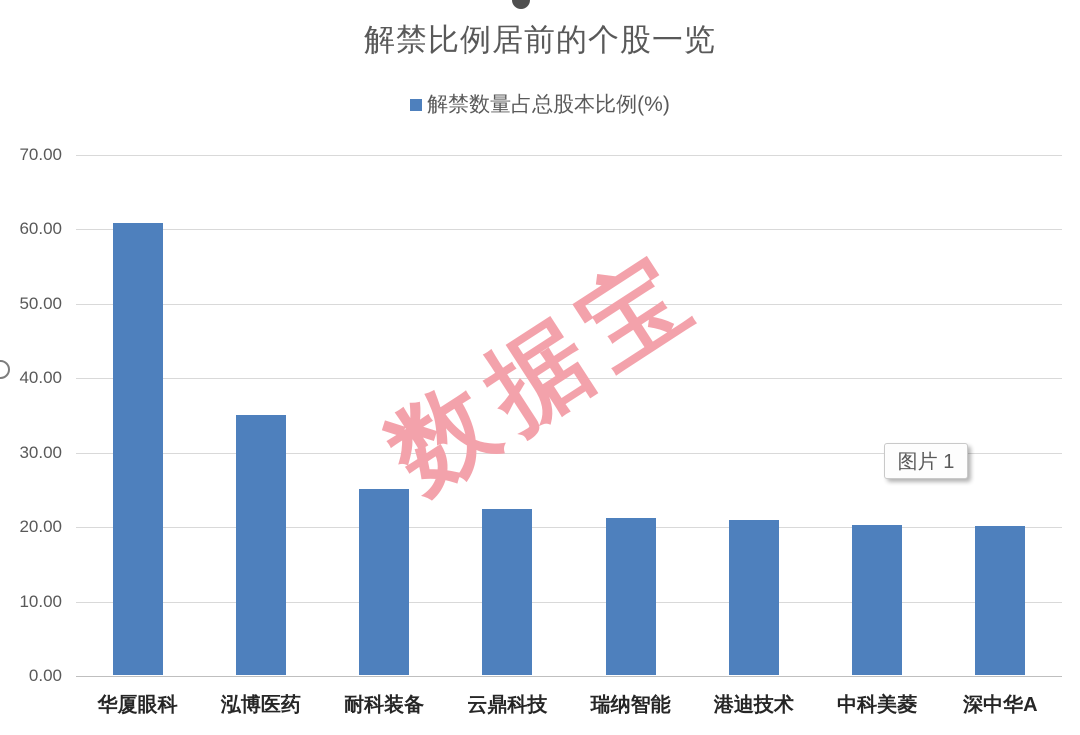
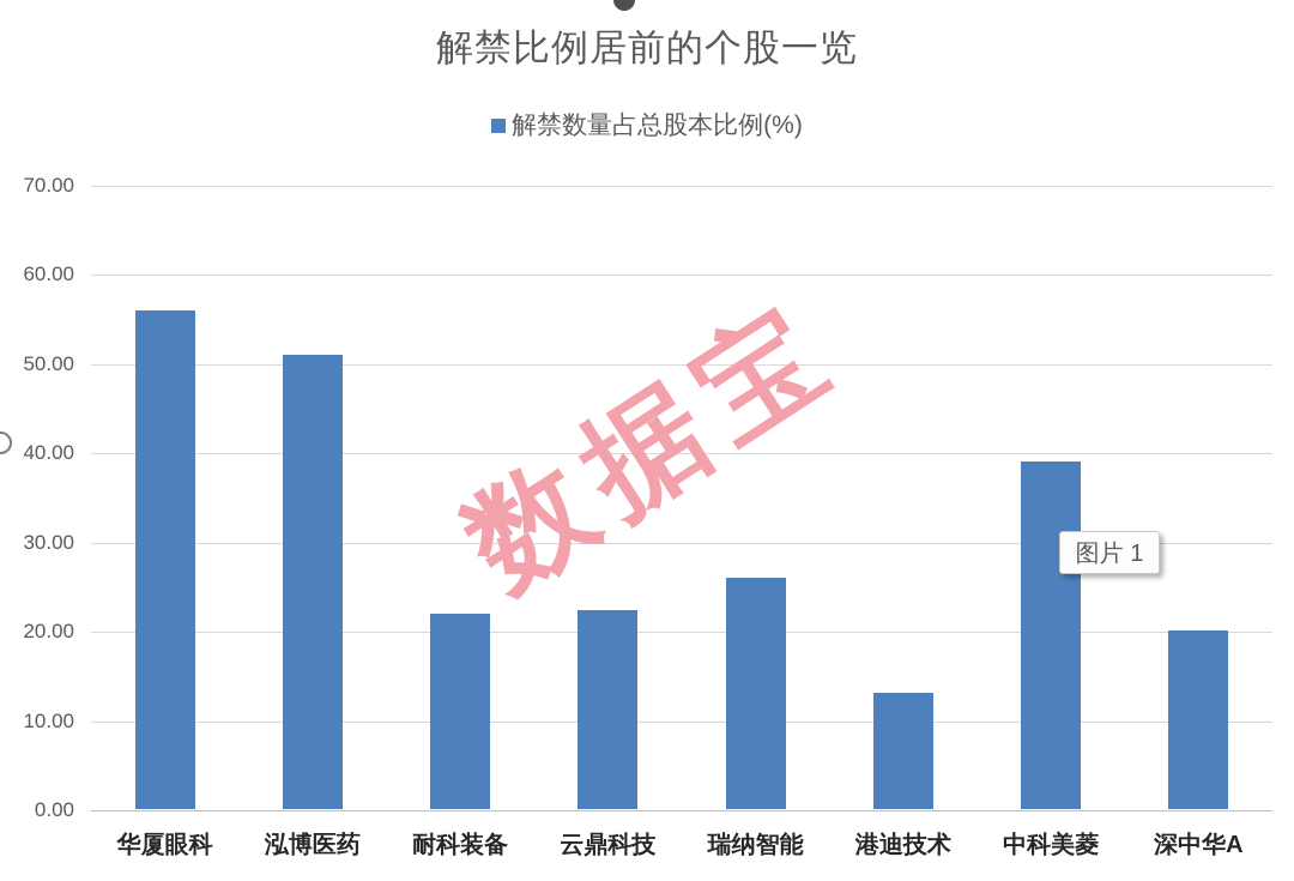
华厦眼科: 61 -> 56
泓博医药: 35 -> 51
耐科装备: 25 -> 22
瑞纳智能: 21 -> 26
港迪技术: 21 -> 13
中科美菱: 20 -> 39
